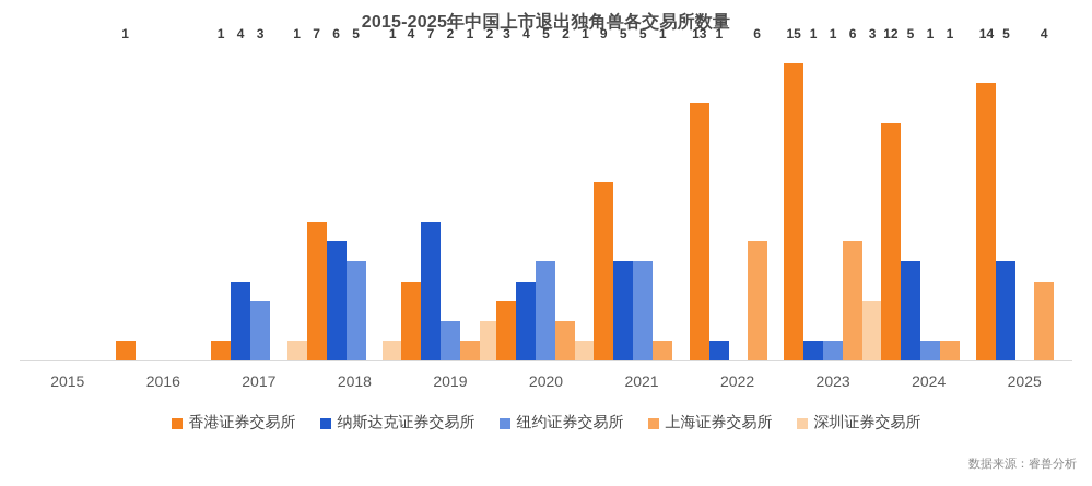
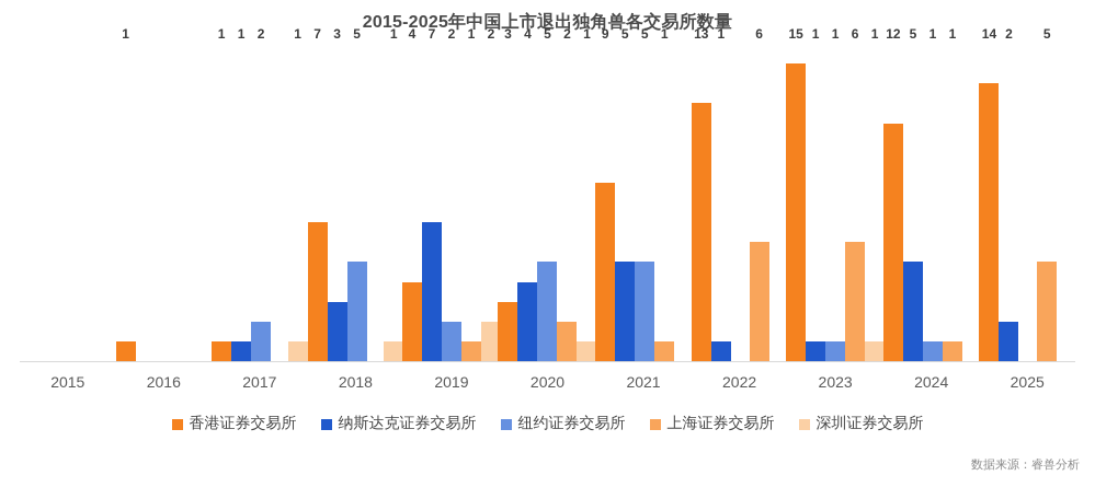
纳斯达克证券交易所/2017: 4 -> 1
纽约证券交易所/2017: 3 -> 2
纳斯达克证券交易所/2018: 6 -> 3
深圳证券交易所/2023: 3 -> 1
纳斯达克证券交易所/2025: 5 -> 2
上海证券交易所/2025: 4 -> 5
